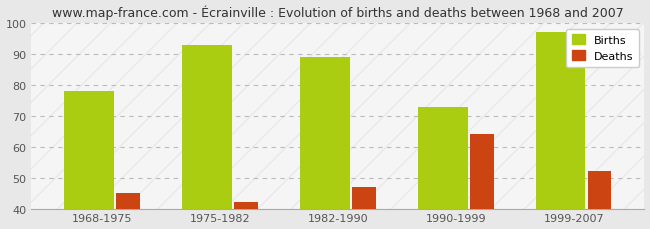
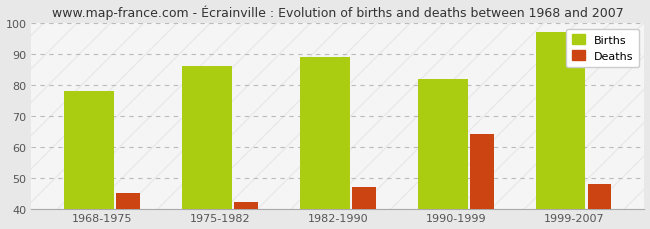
Births/1975-1982: 93 -> 86
Births/1990-1999: 73 -> 82
Deaths/1999-2007: 52 -> 48
